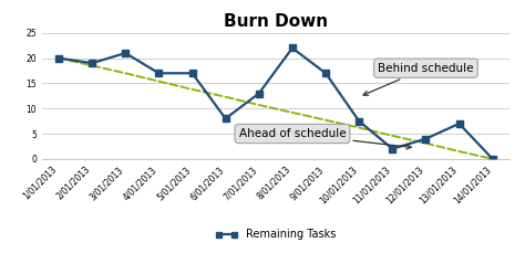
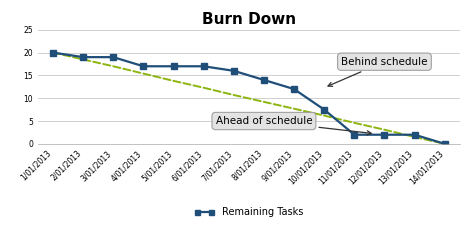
Remaining Tasks/3/01/2013: 21.0 -> 19.0
Remaining Tasks/6/01/2013: 8.0 -> 17.0
Remaining Tasks/7/01/2013: 13.0 -> 16.0
Remaining Tasks/8/01/2013: 22.0 -> 14.0
Remaining Tasks/9/01/2013: 17.0 -> 12.0
Remaining Tasks/12/01/2013: 4.0 -> 2.0
Remaining Tasks/13/01/2013: 7.0 -> 2.0
